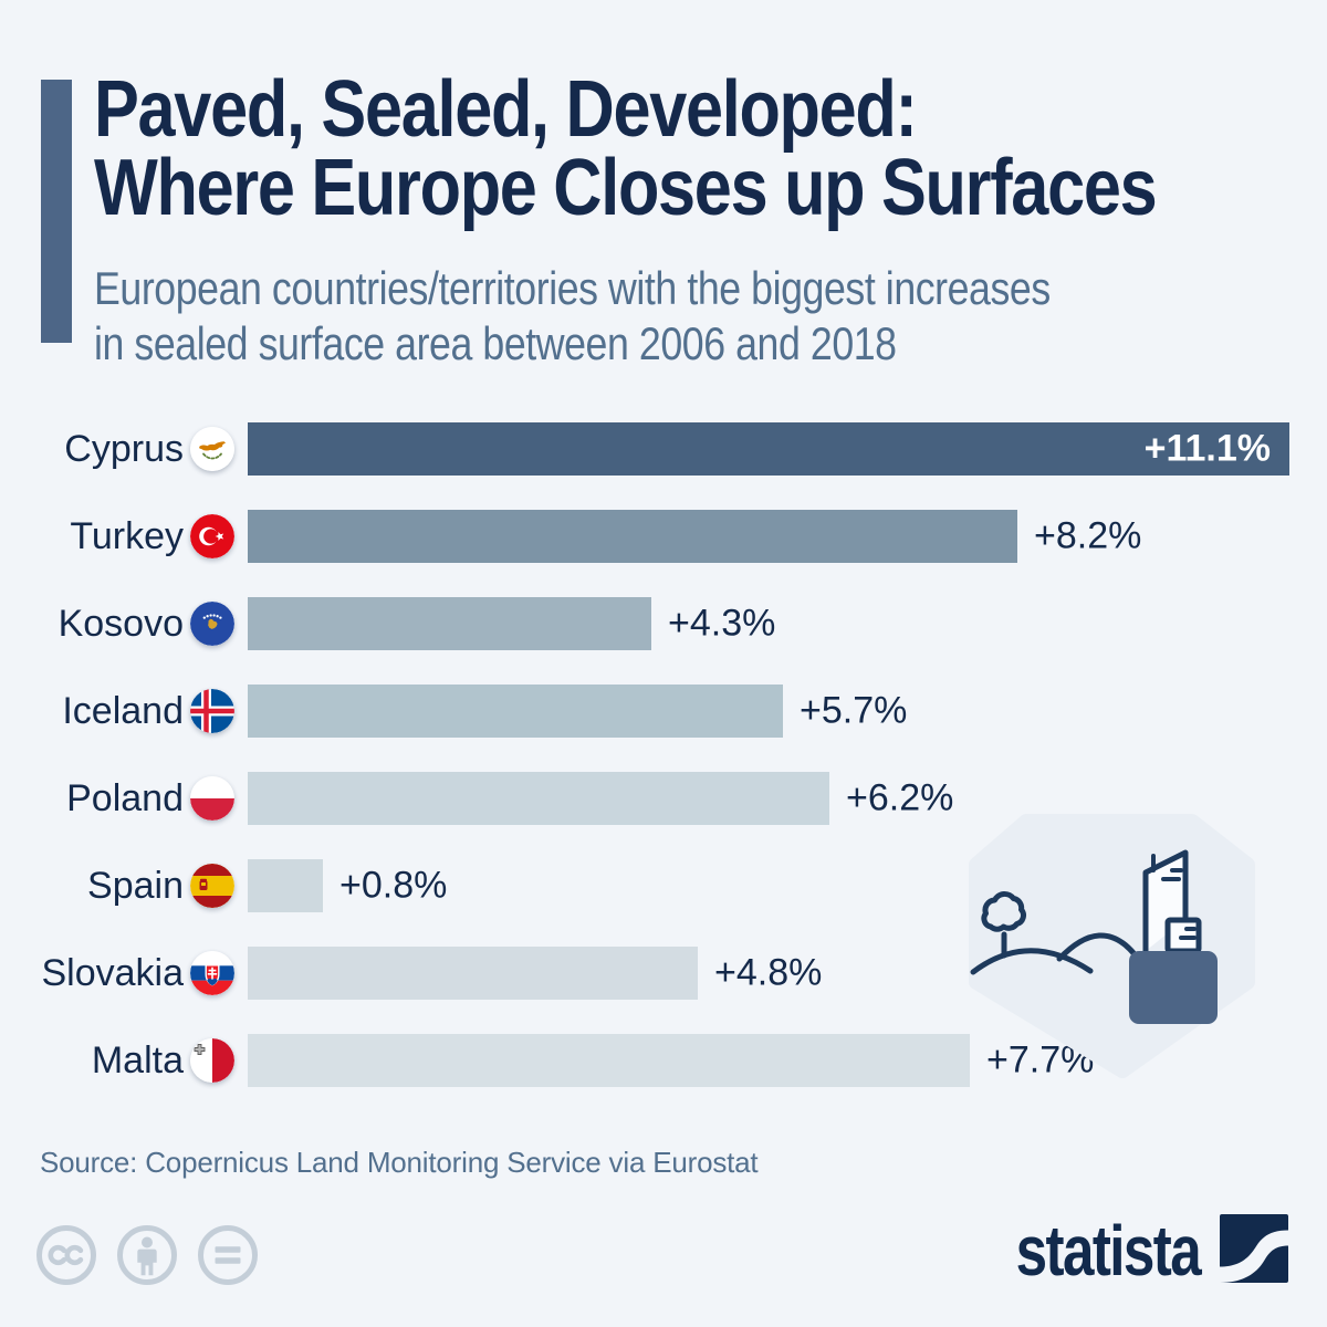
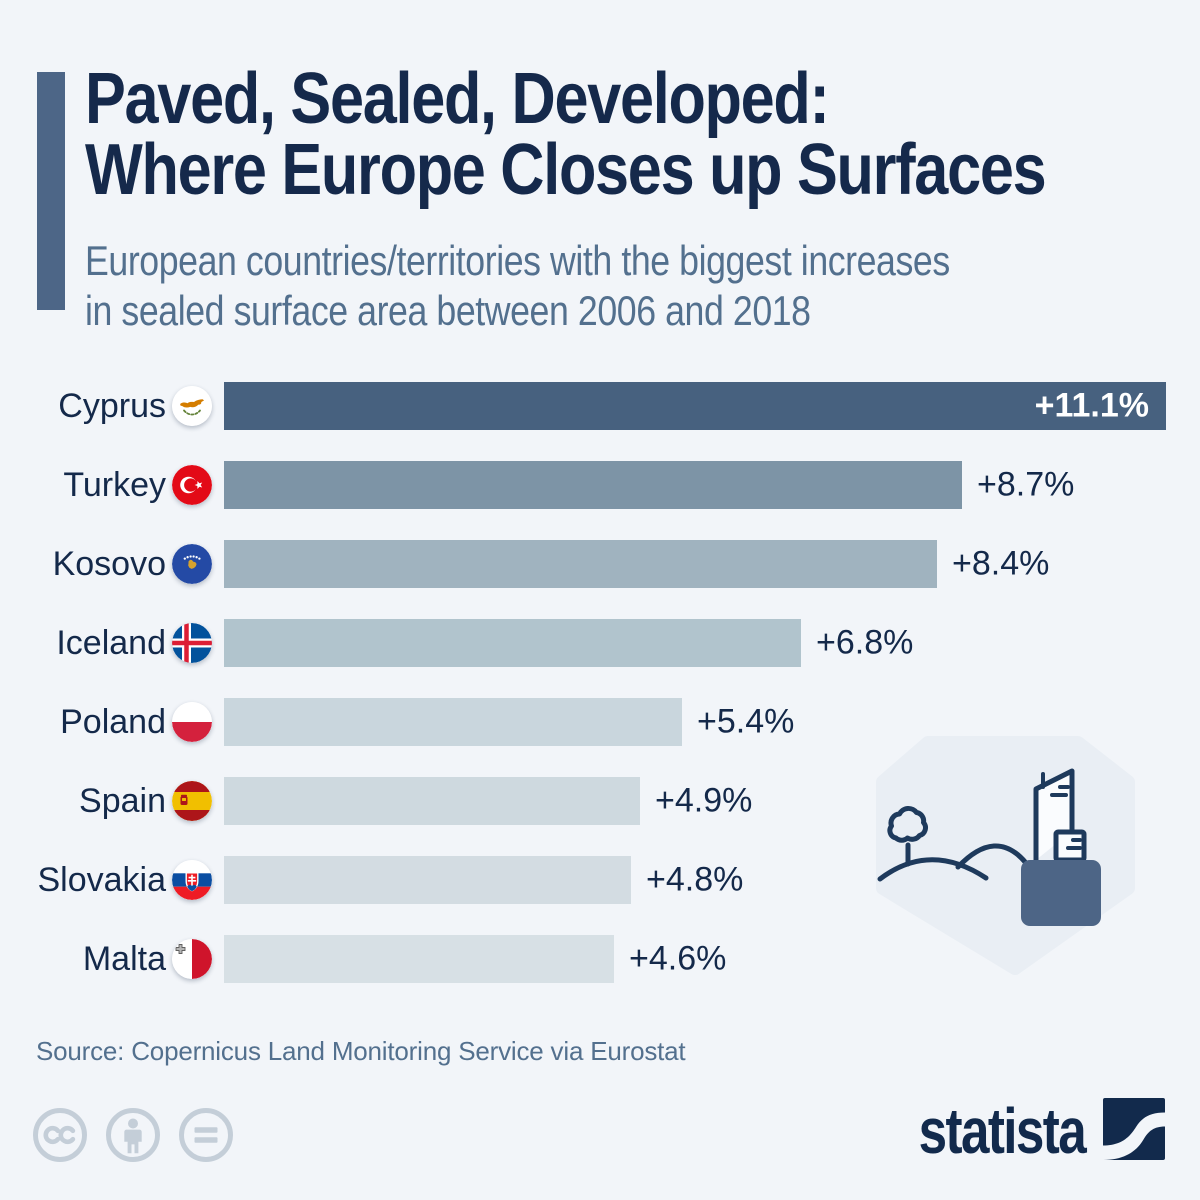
Turkey: +8.2% -> +8.7%
Kosovo: +4.3% -> +8.4%
Iceland: +5.7% -> +6.8%
Poland: +6.2% -> +5.4%
Spain: +0.8% -> +4.9%
Malta: +7.7% -> +4.6%
